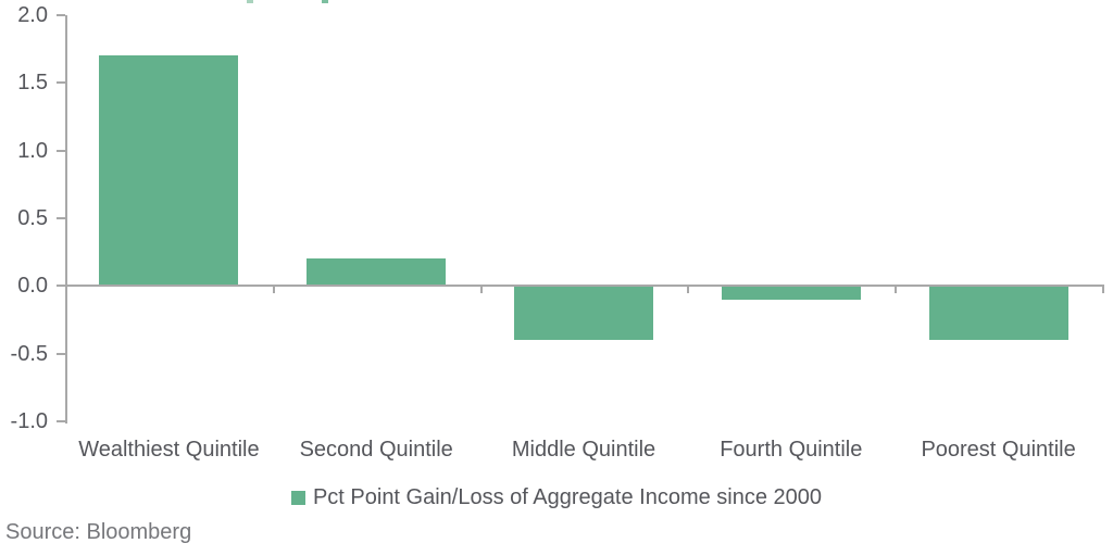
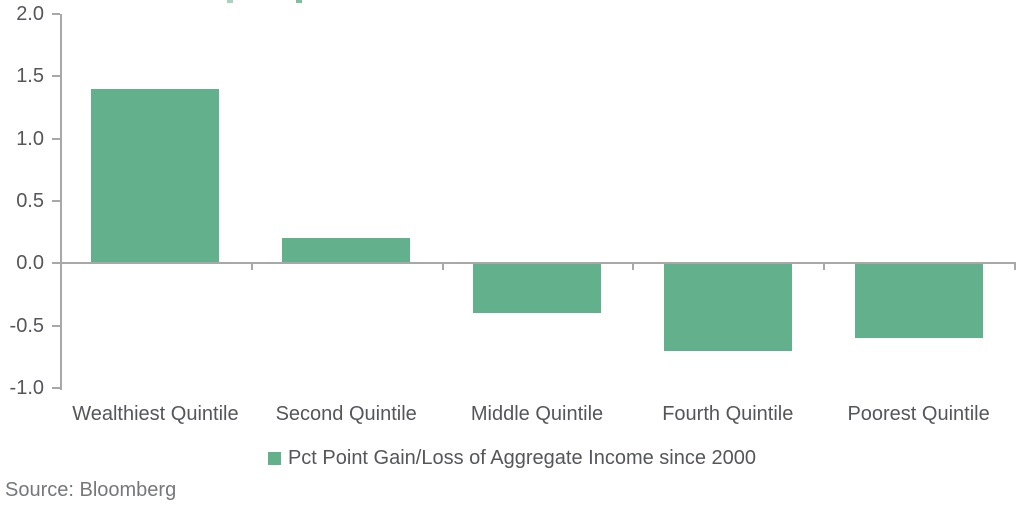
Wealthiest Quintile: 1.7 -> 1.4
Fourth Quintile: -0.1 -> -0.7
Poorest Quintile: -0.4 -> -0.6
